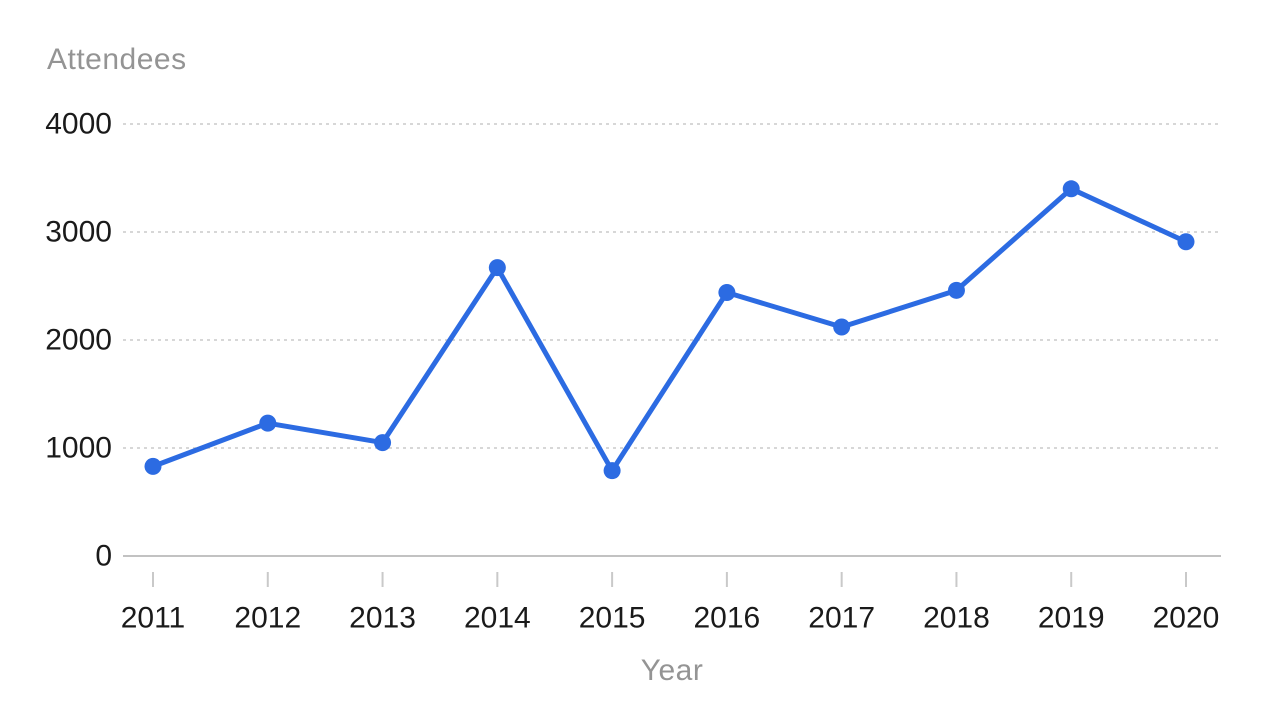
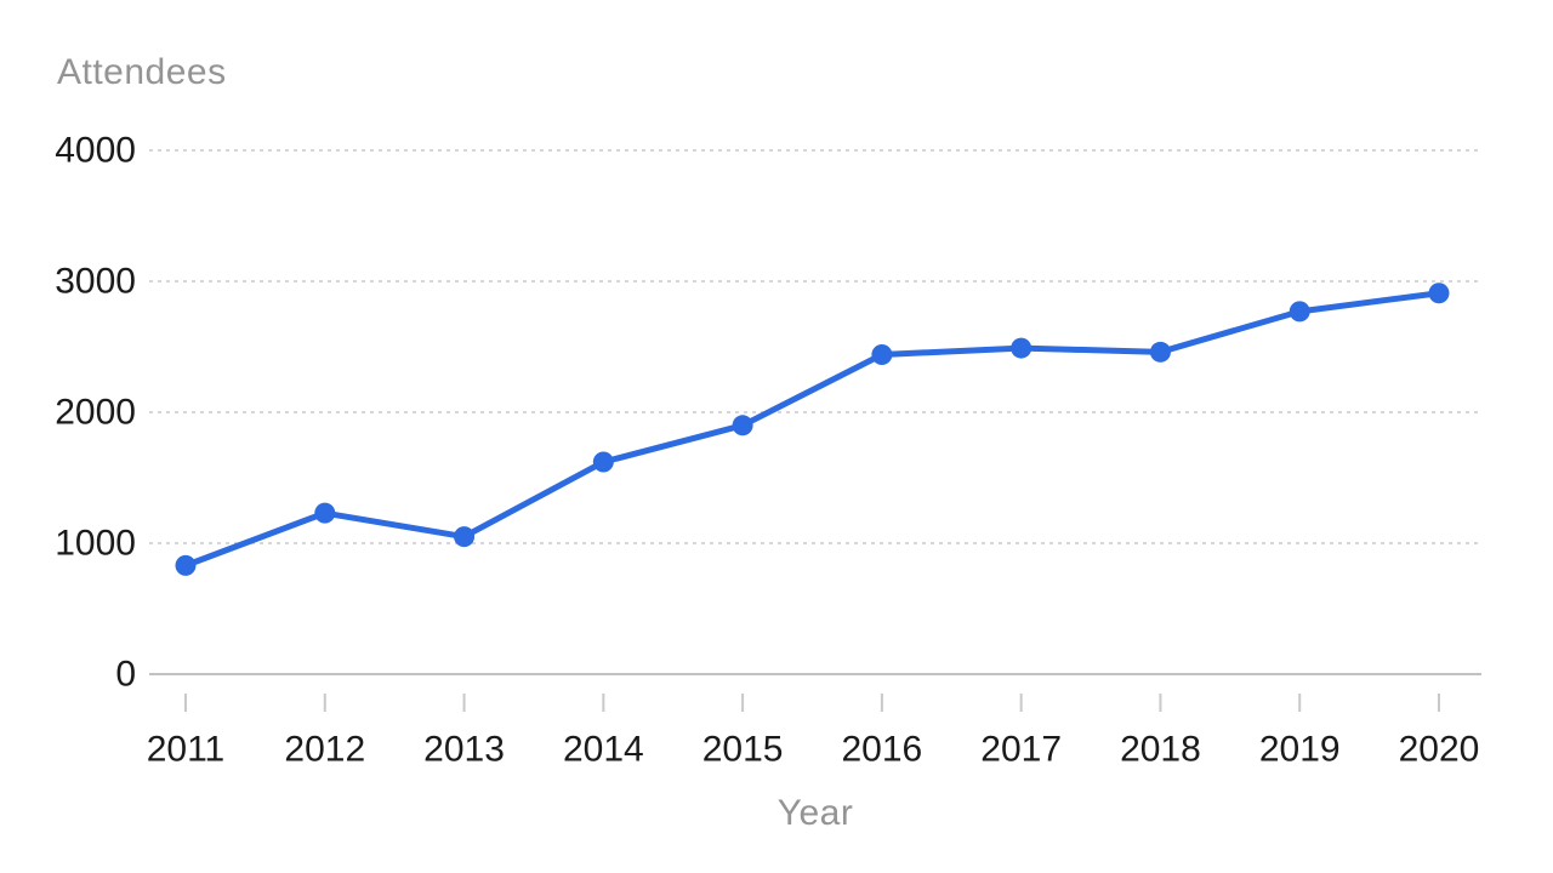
2014: 2670 -> 1620
2015: 790 -> 1900
2017: 2120 -> 2490
2019: 3400 -> 2770
